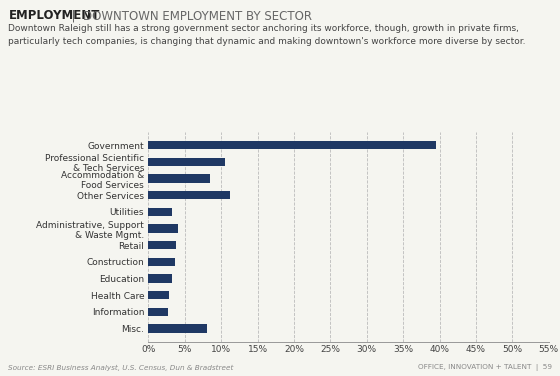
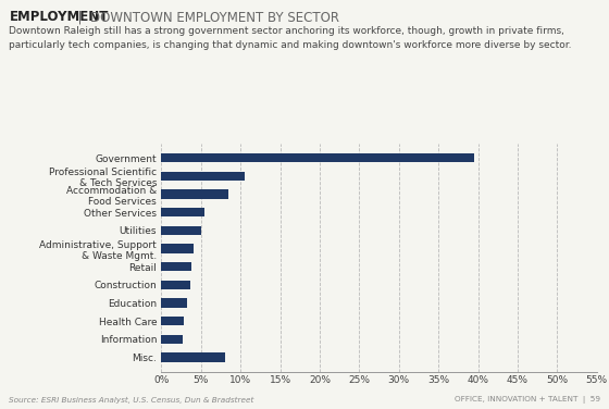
Other Services: 11.2% -> 5.5%
Utilities: 3.2% -> 5.0%
